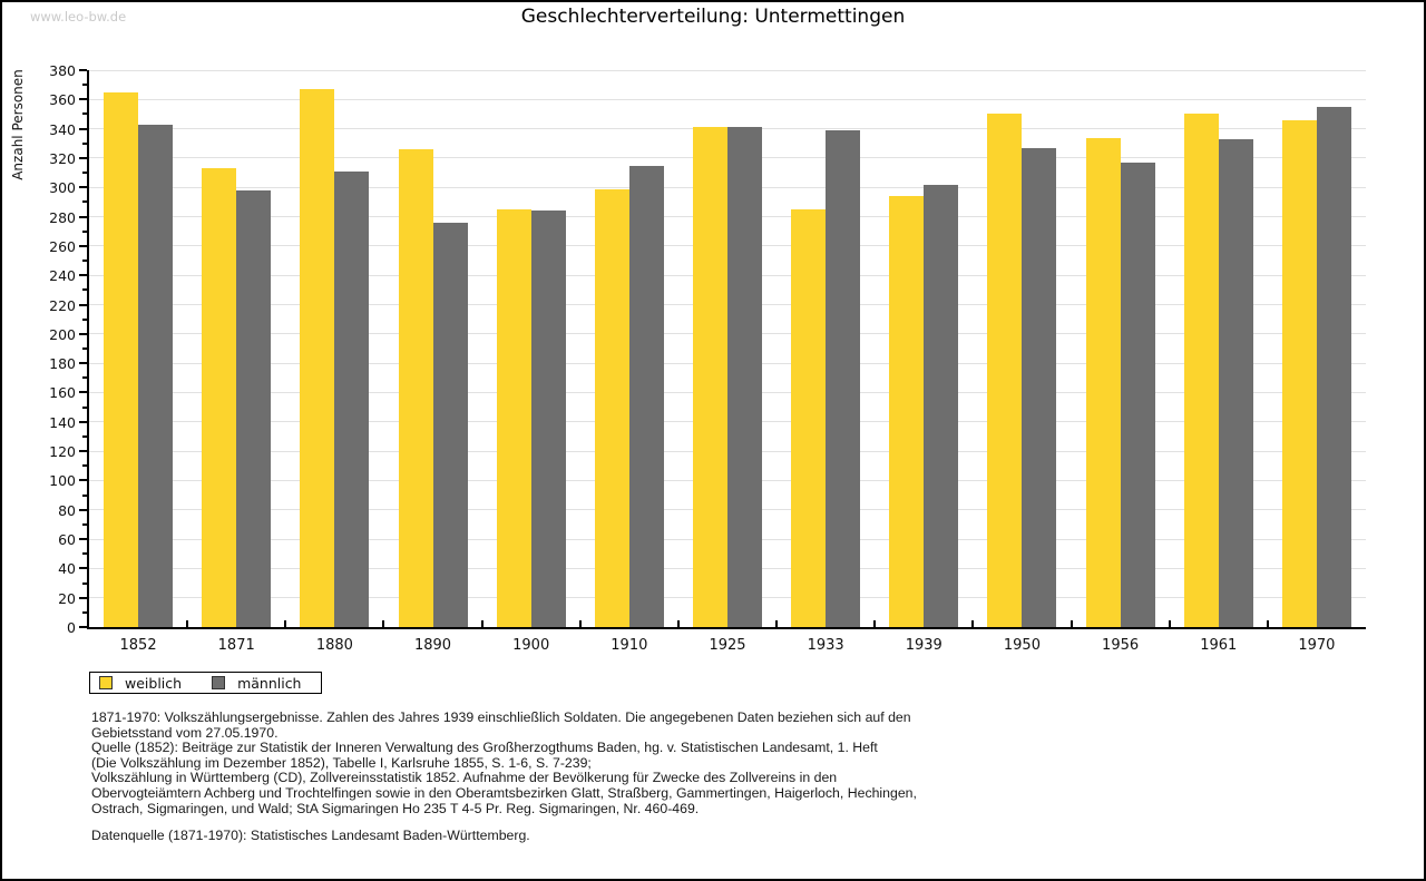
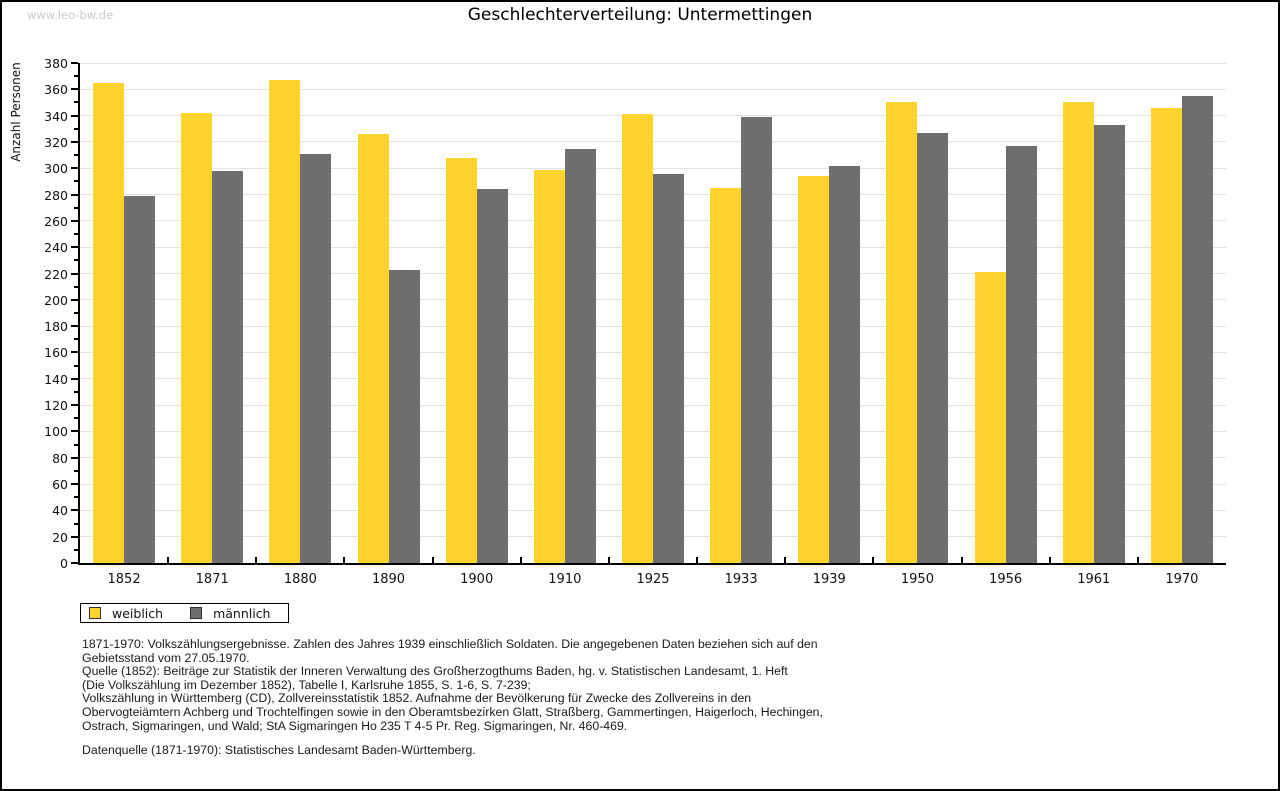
männlich/1852: 343 -> 279
weiblich/1871: 313 -> 342
männlich/1890: 276 -> 223
weiblich/1900: 285 -> 308
männlich/1925: 341 -> 296
weiblich/1956: 334 -> 221
